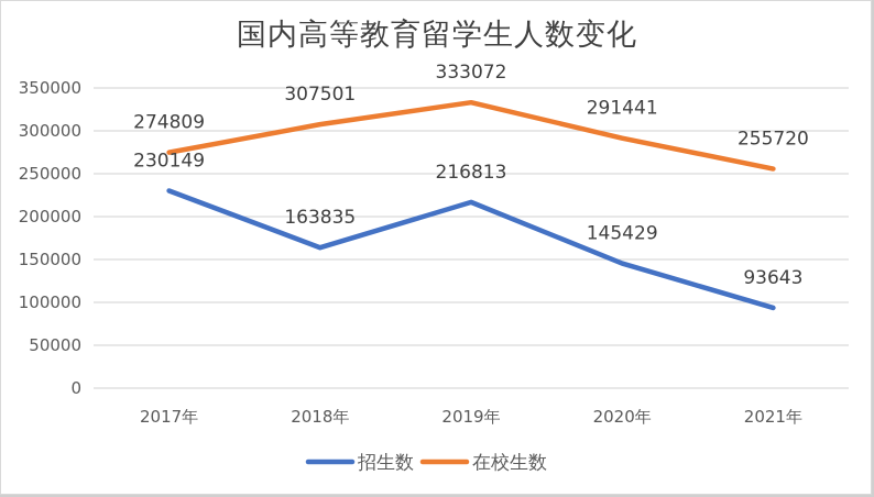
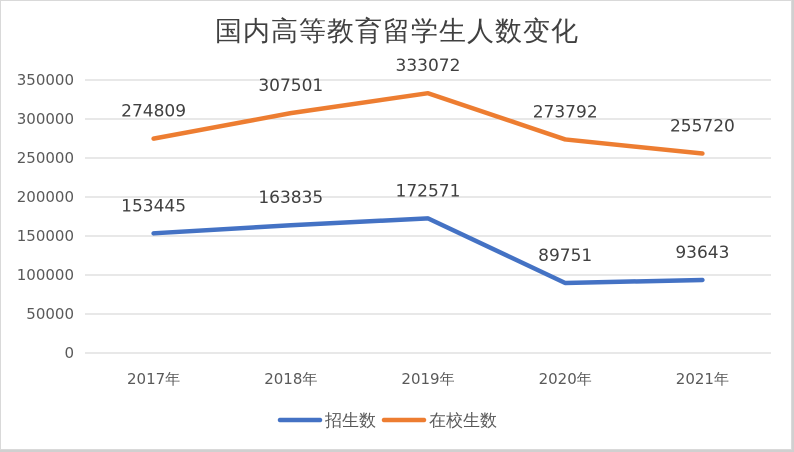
招生数/2017年: 230149 -> 153445
招生数/2019年: 216813 -> 172571
招生数/2020年: 145429 -> 89751
在校生数/2020年: 291441 -> 273792
